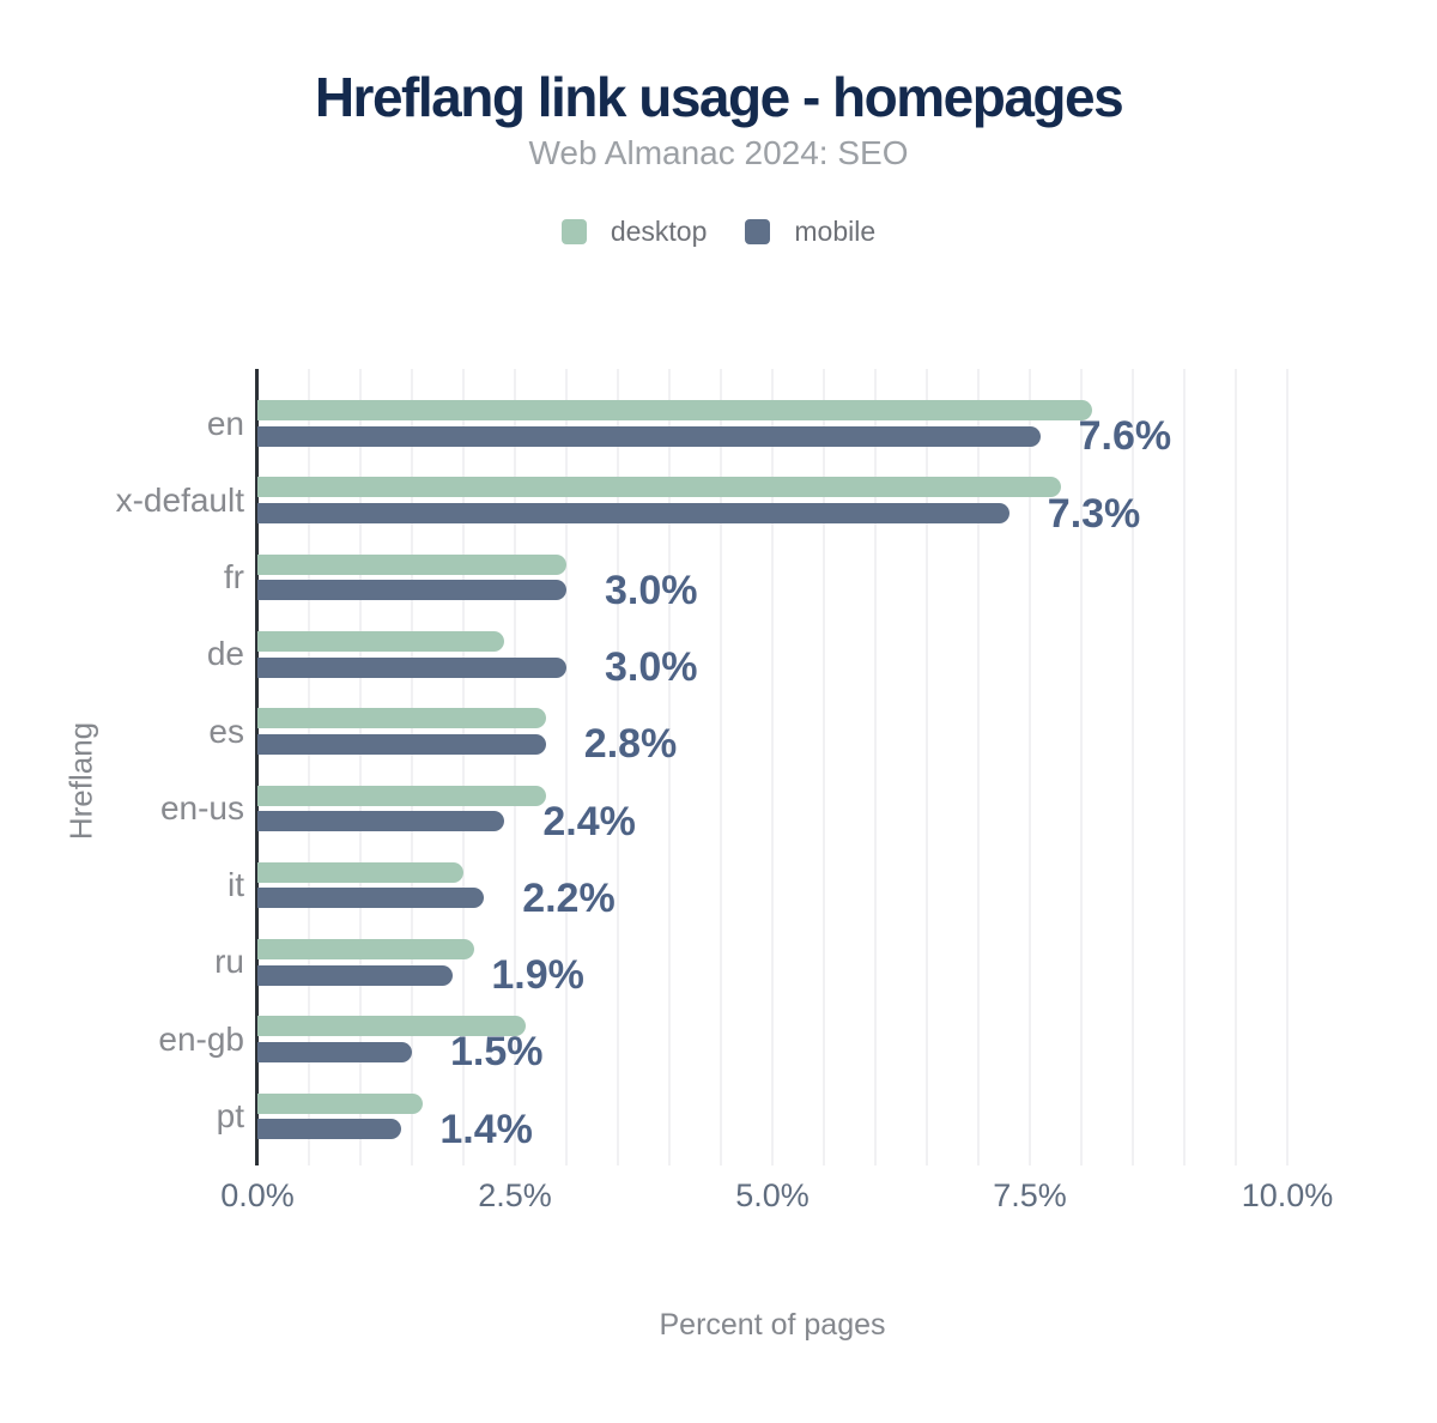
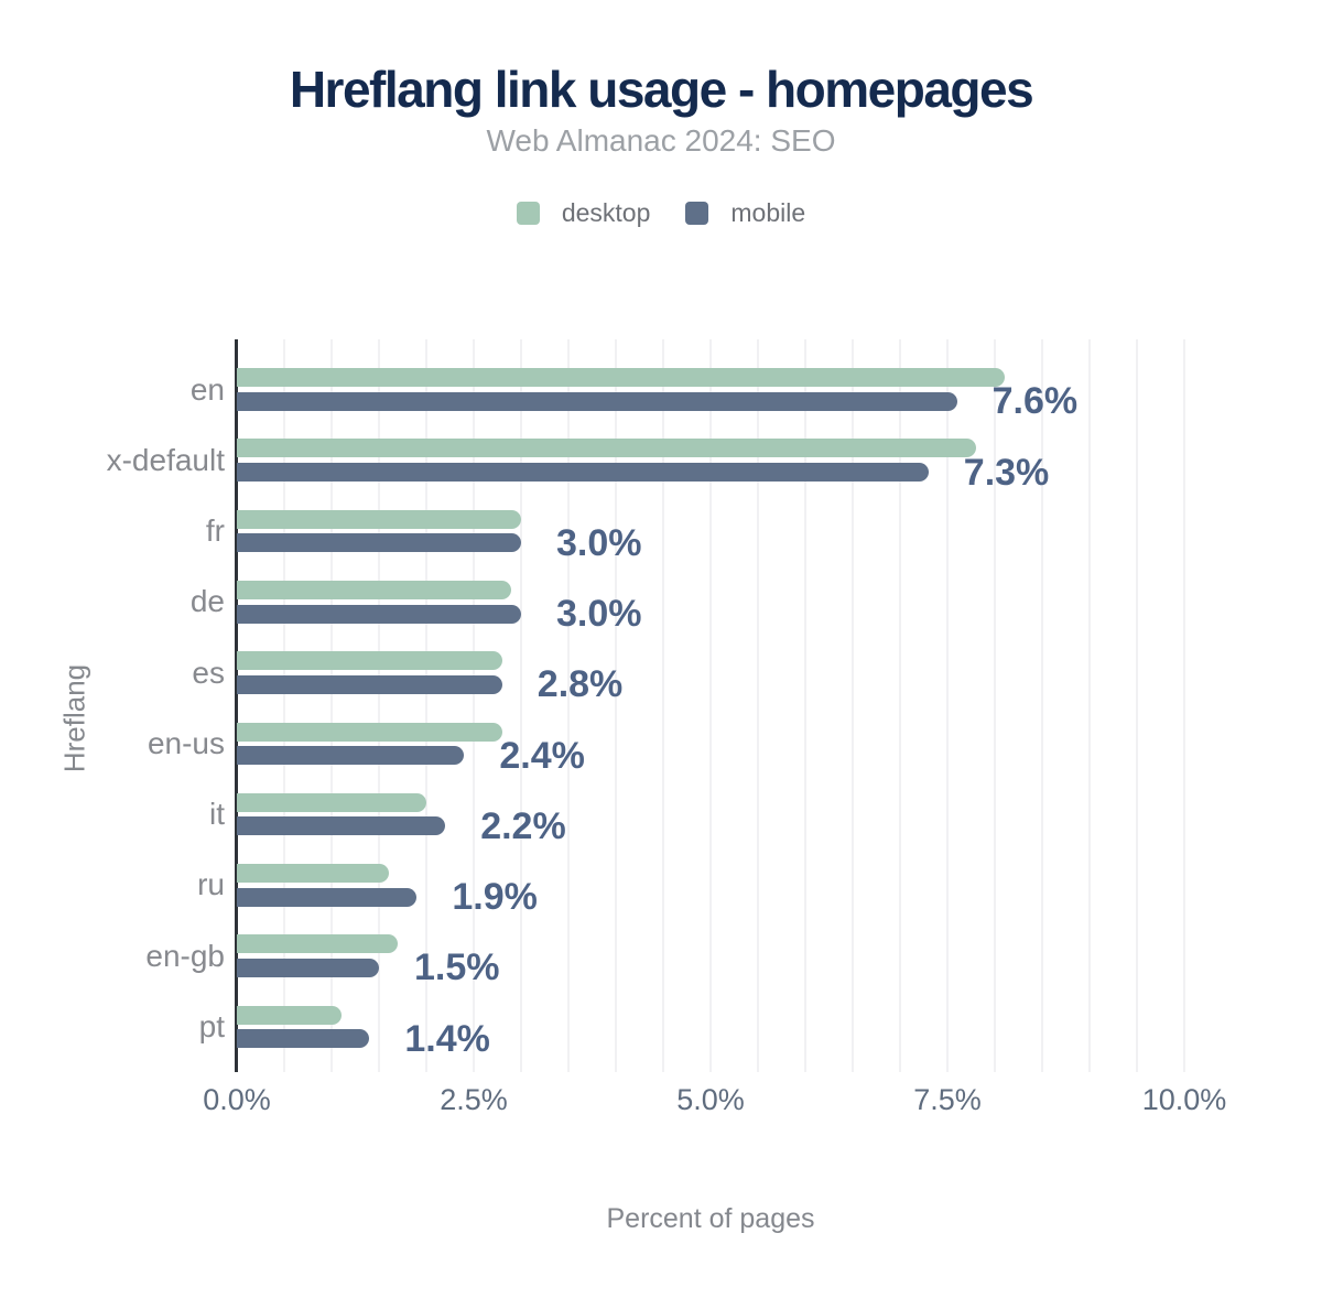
desktop/de: 2.4% -> 2.9%
desktop/ru: 2.1% -> 1.6%
desktop/en-gb: 2.6% -> 1.7%
desktop/pt: 1.6% -> 1.1%
